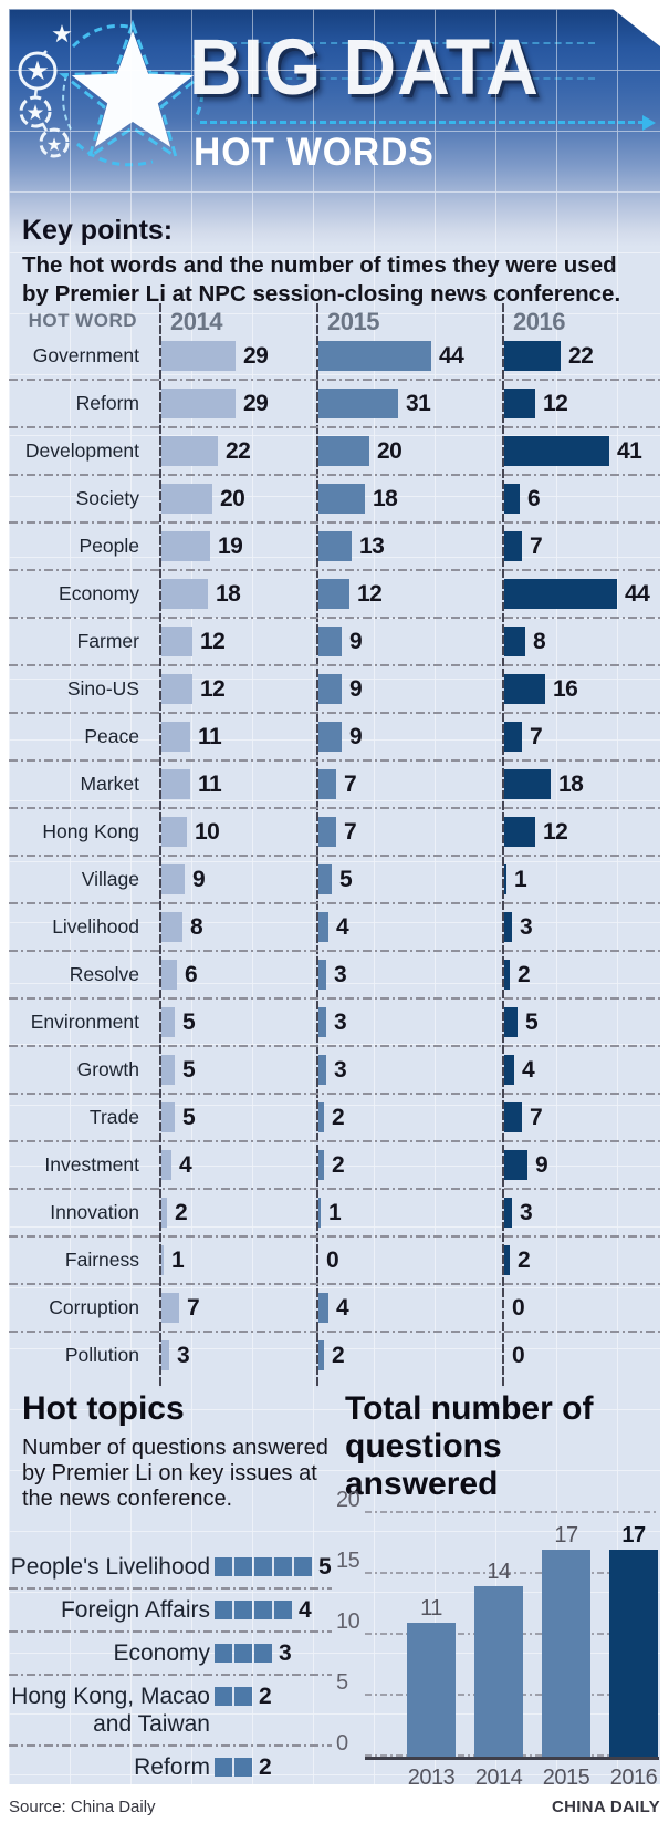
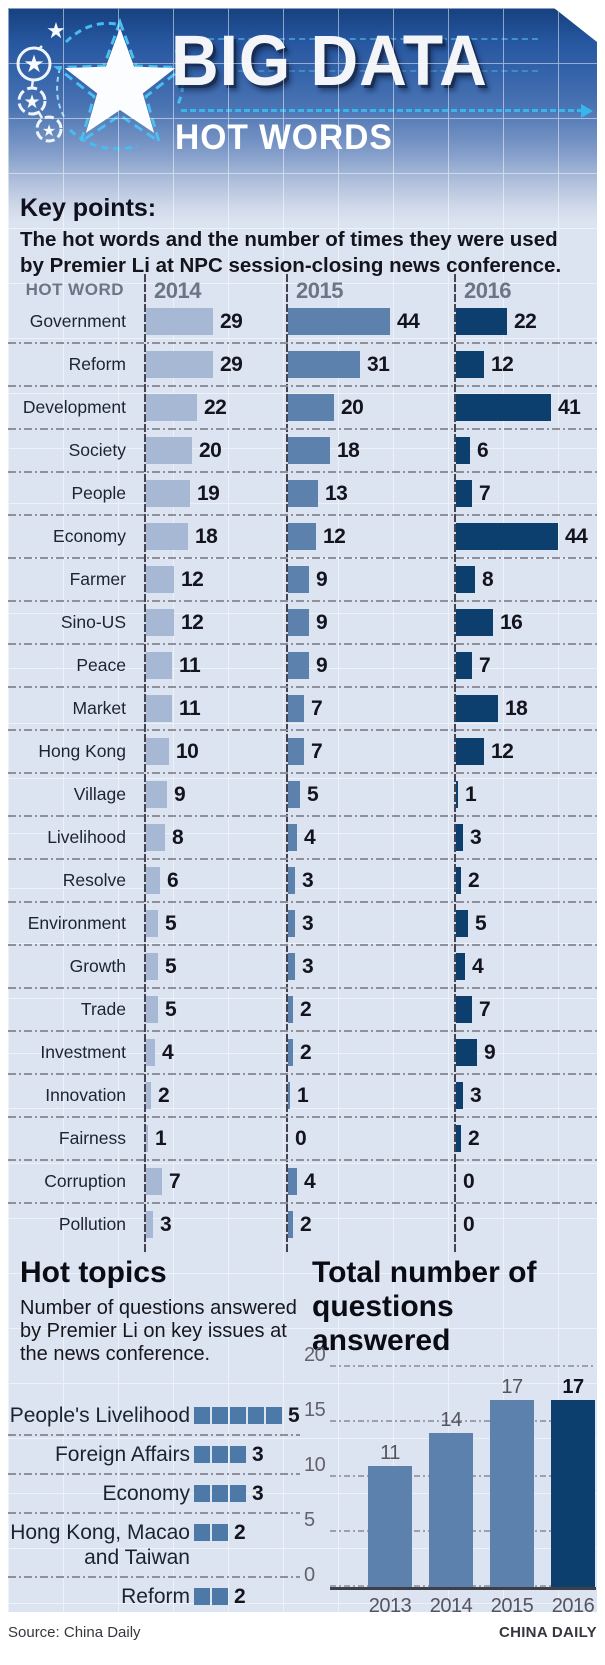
Hot topics/Foreign Affairs: 4 -> 3
